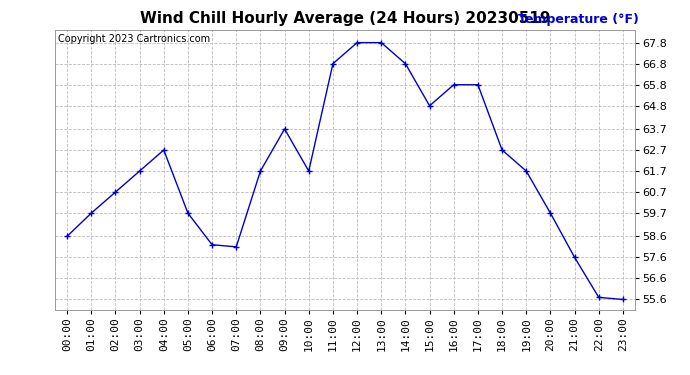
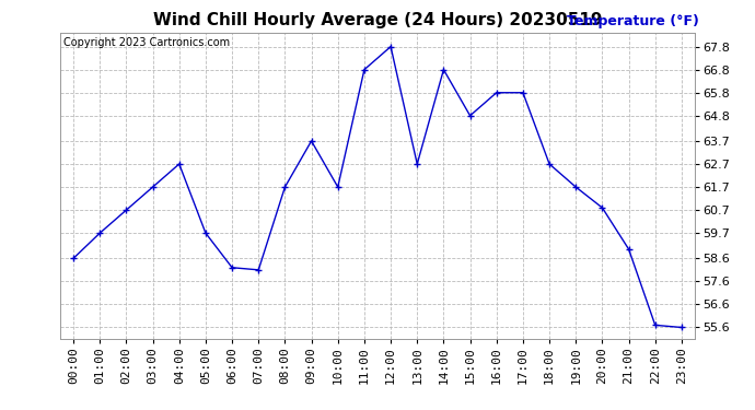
13:00: 67.8 -> 62.7
20:00: 59.7 -> 60.8
21:00: 57.6 -> 59.0
